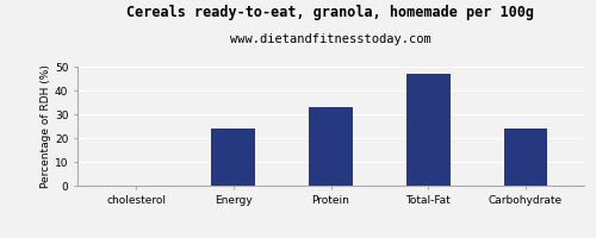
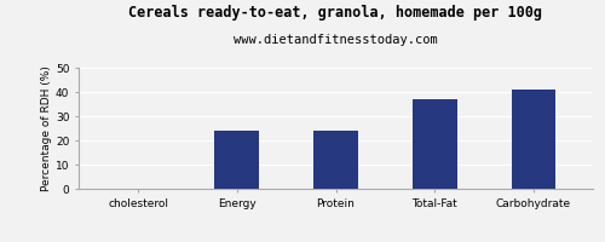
Protein: 33 -> 24
Total-Fat: 47 -> 37
Carbohydrate: 24 -> 41
